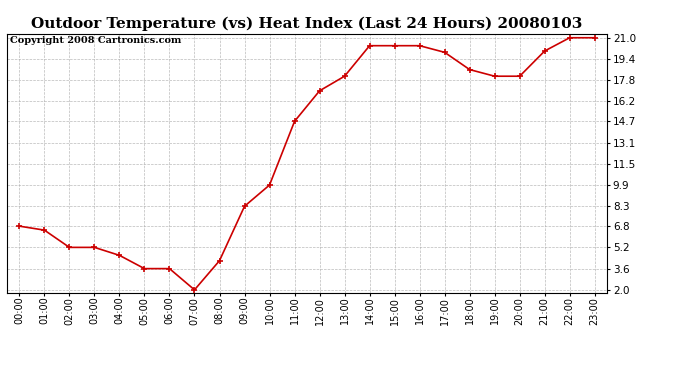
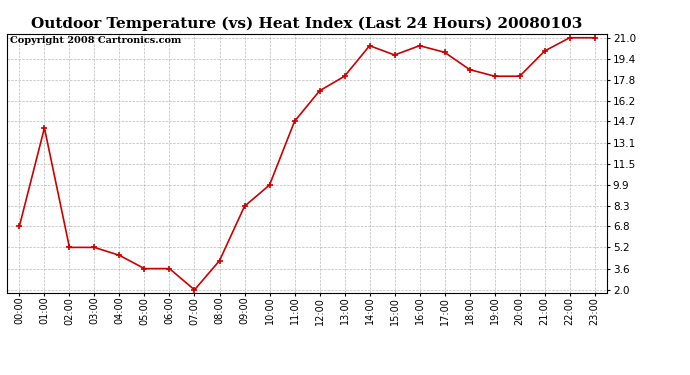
01:00: 6.5 -> 14.2
15:00: 20.4 -> 19.7
